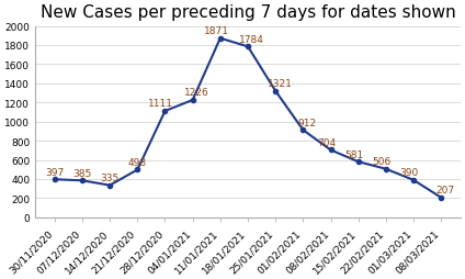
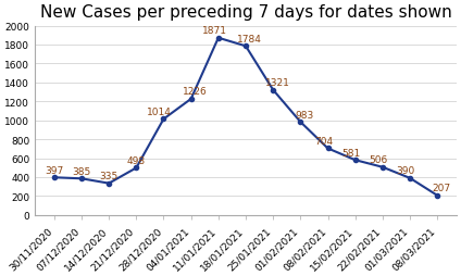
28/12/2020: 1111 -> 1014
01/02/2021: 912 -> 983
